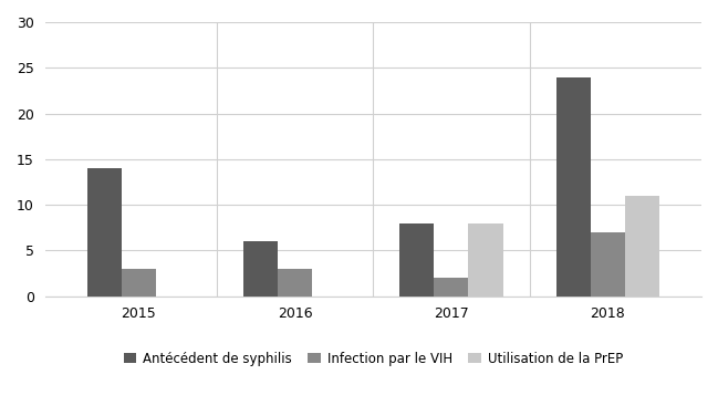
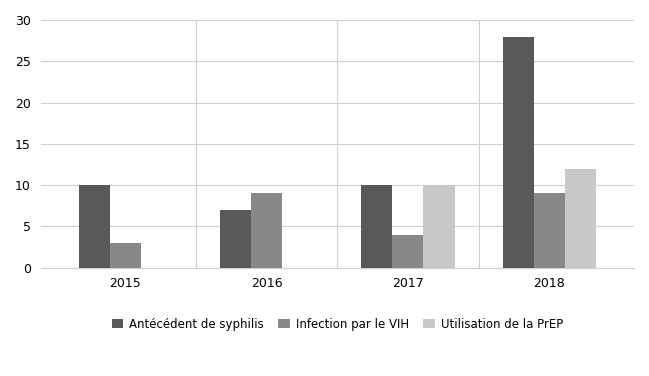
Antécédent de syphilis/2015: 14 -> 10
Antécédent de syphilis/2016: 6 -> 7
Infection par le VIH/2016: 3 -> 9
Antécédent de syphilis/2017: 8 -> 10
Infection par le VIH/2017: 2 -> 4
Utilisation de la PrEP/2017: 8 -> 10
Antécédent de syphilis/2018: 24 -> 28
Infection par le VIH/2018: 7 -> 9
Utilisation de la PrEP/2018: 11 -> 12
